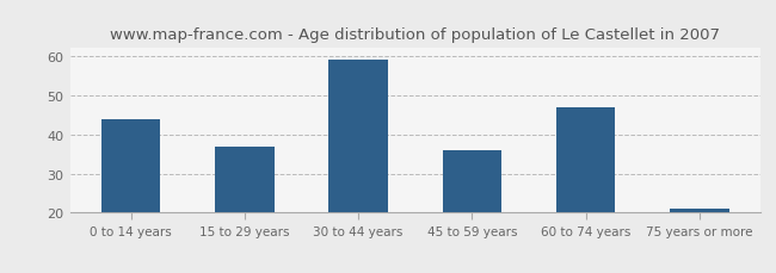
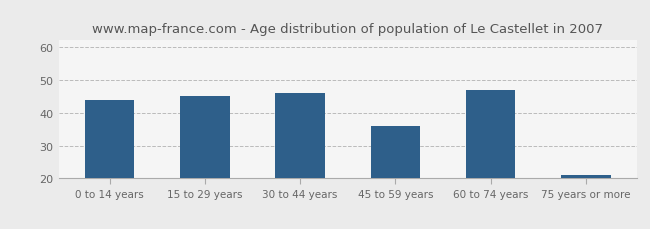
15 to 29 years: 37 -> 45
30 to 44 years: 59 -> 46
